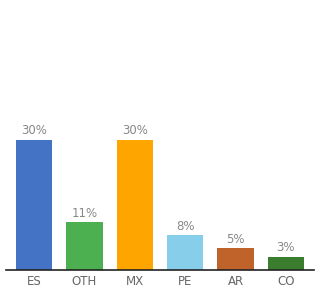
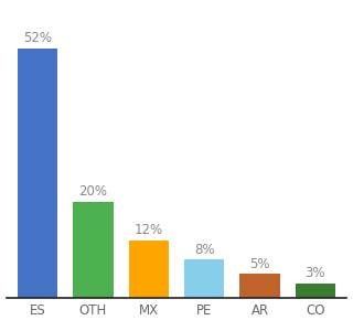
ES: 30% -> 52%
OTH: 11% -> 20%
MX: 30% -> 12%
